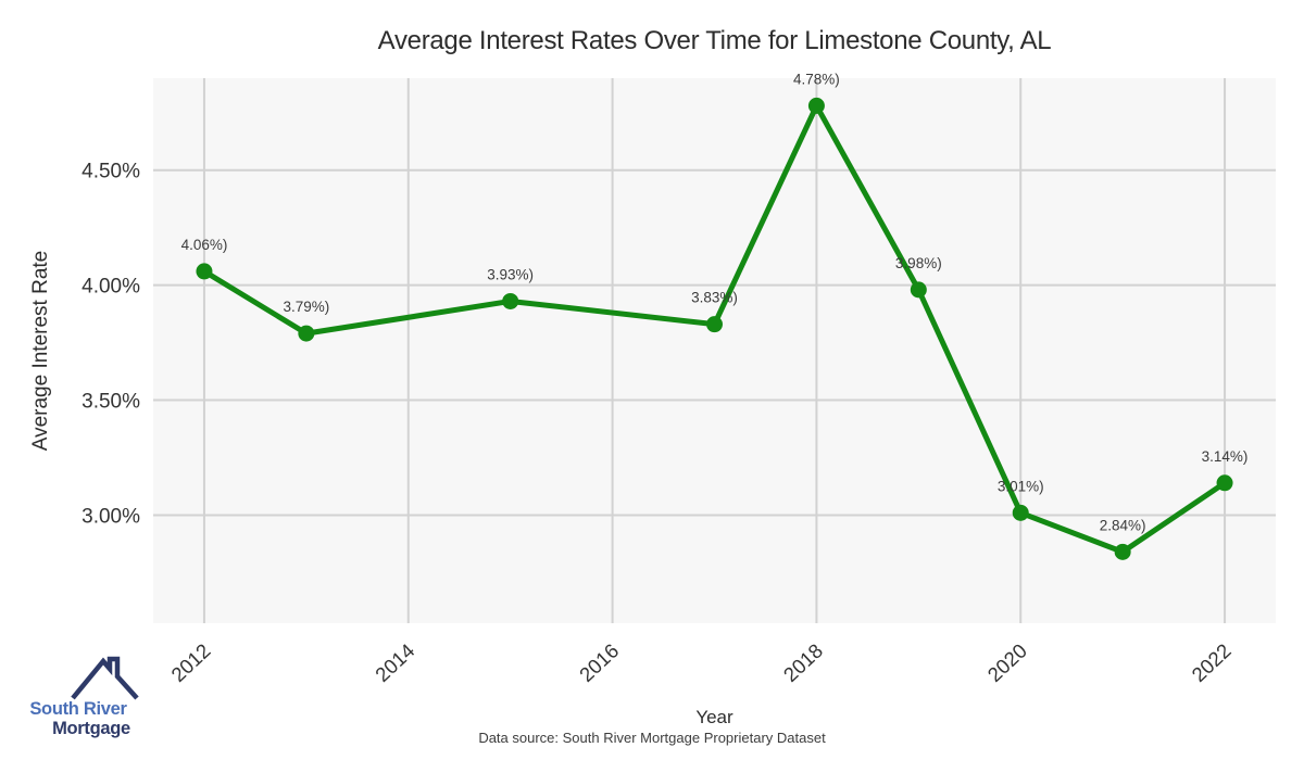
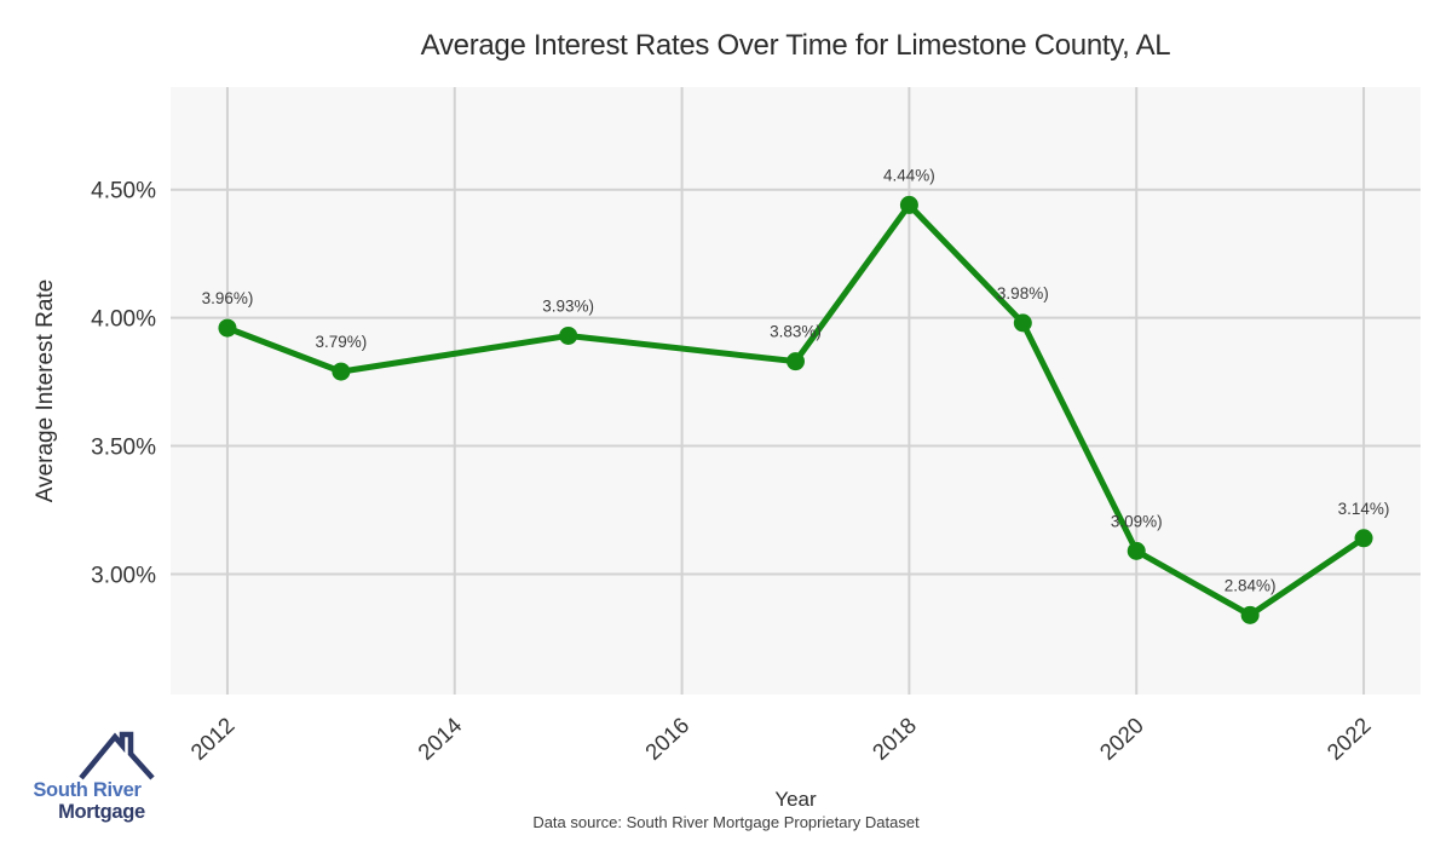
2012: 4.06% -> 3.96%
2018: 4.78% -> 4.44%
2020: 3.01% -> 3.09%
